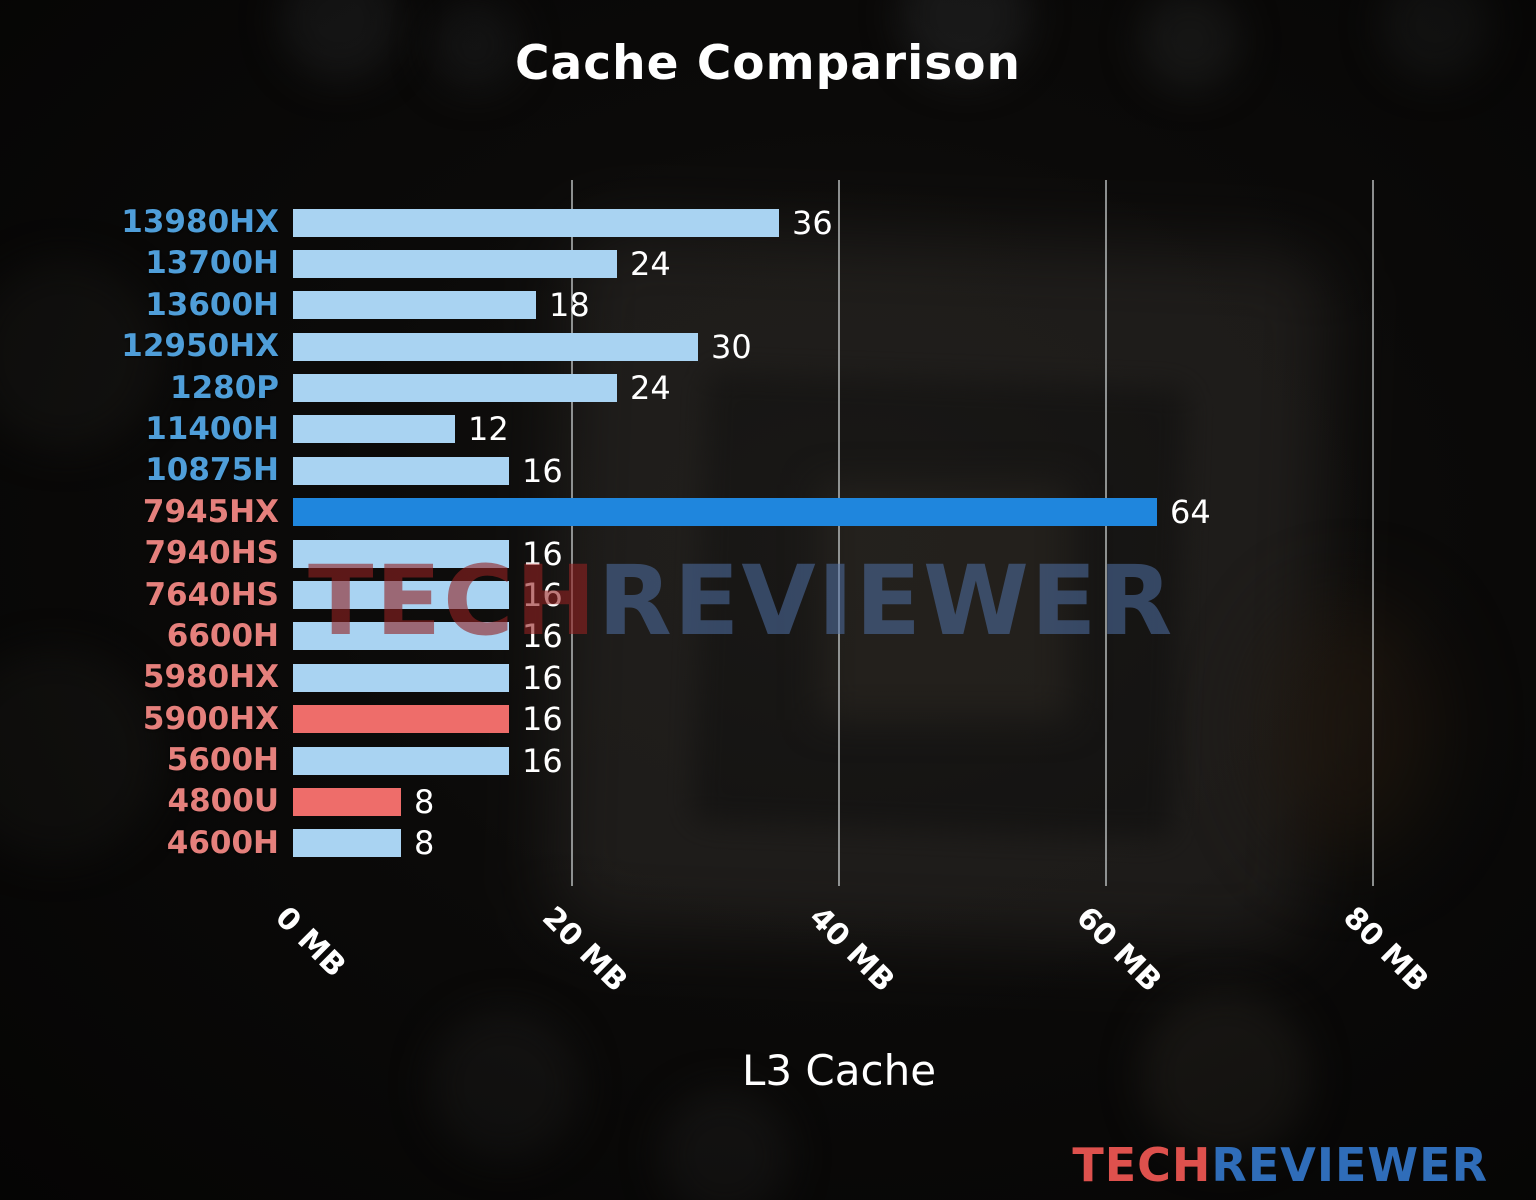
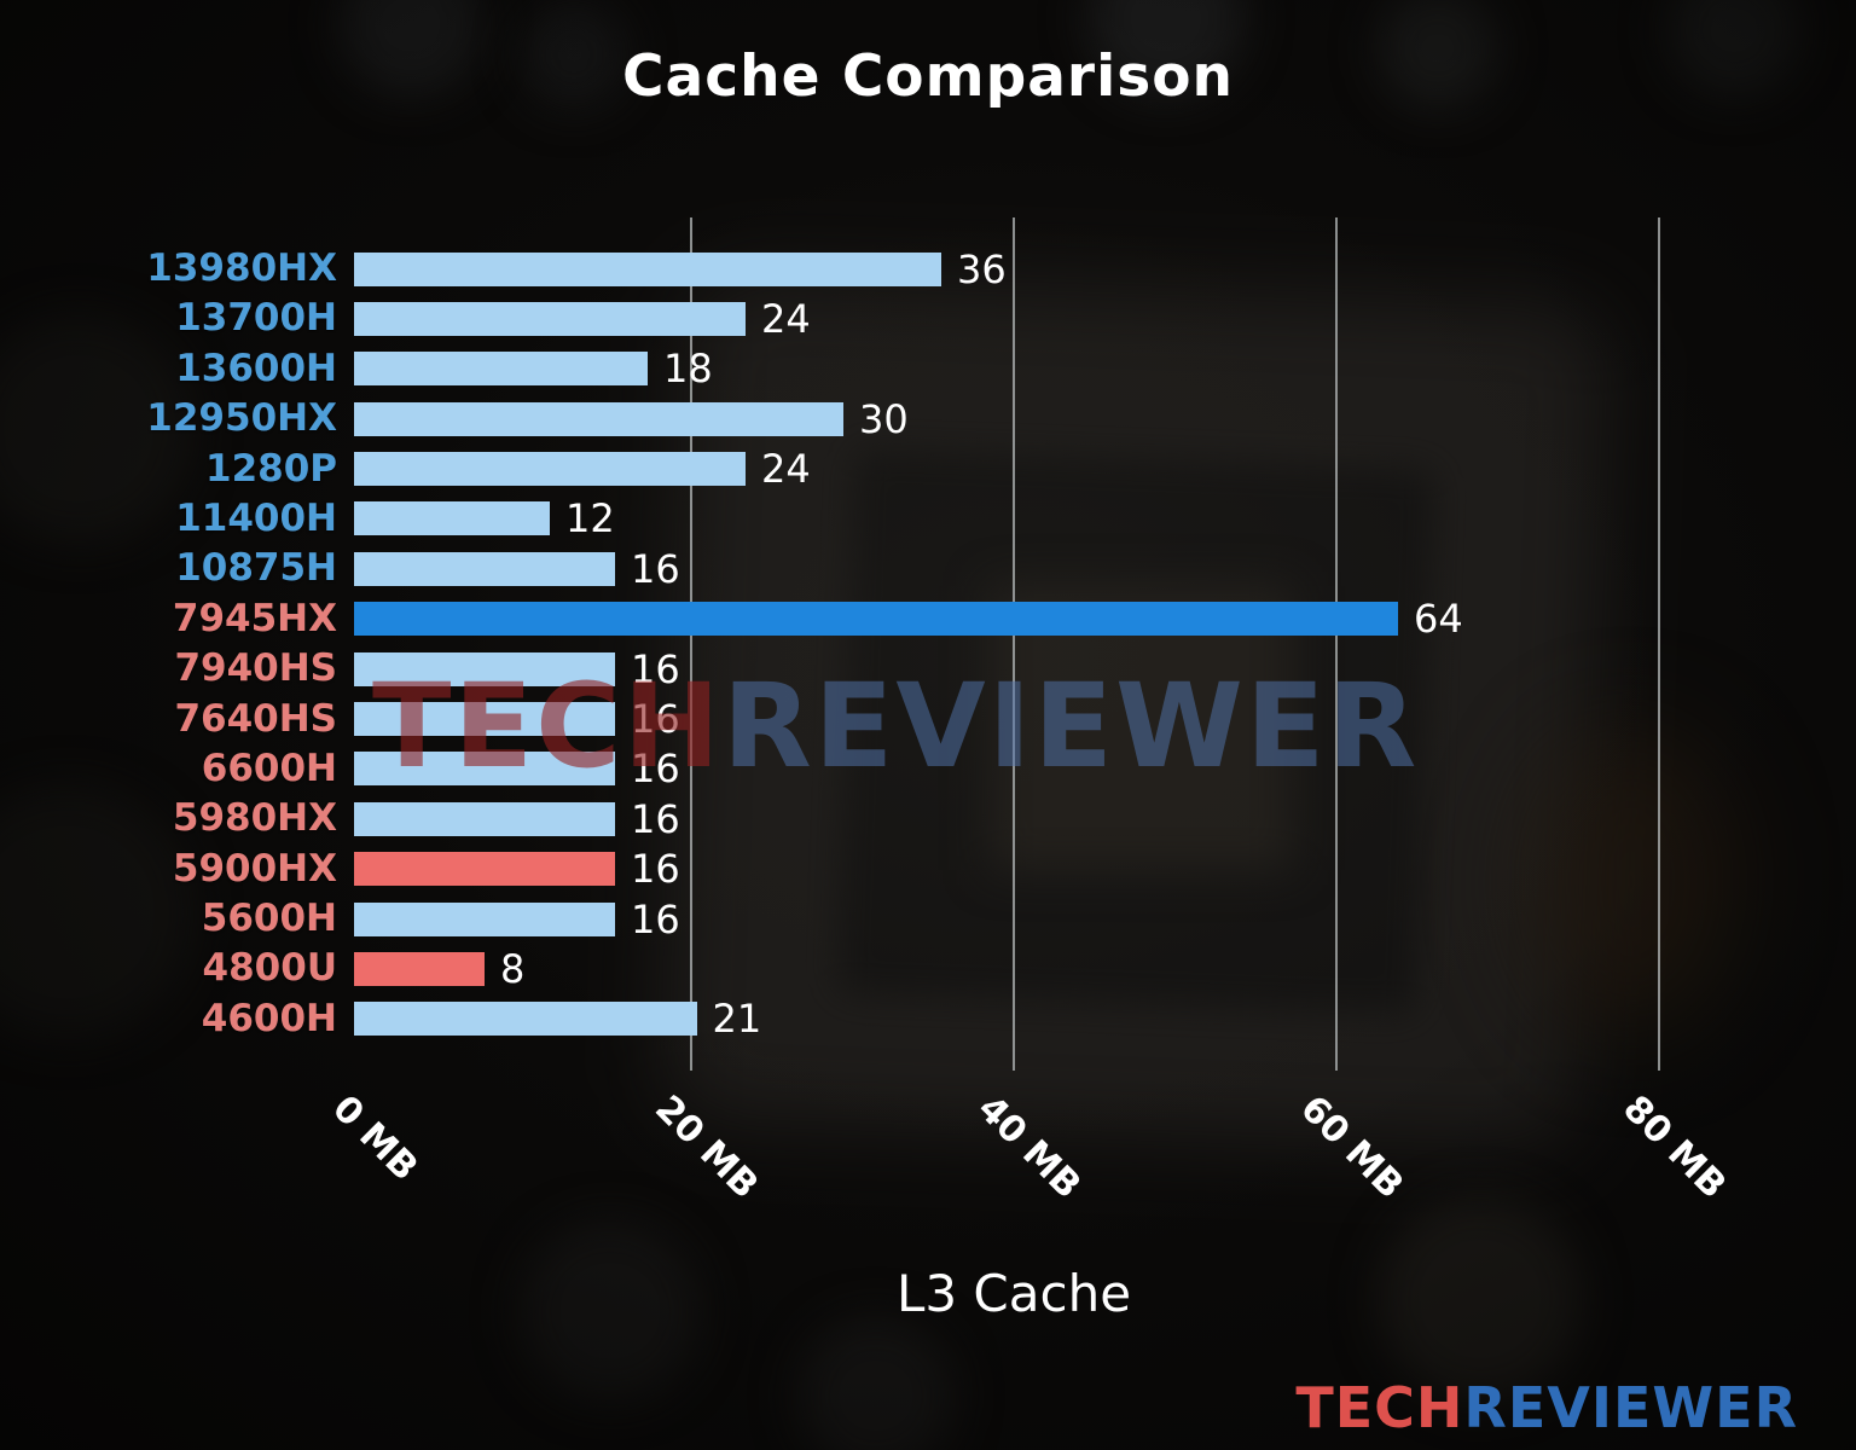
4600H: 8 -> 21
